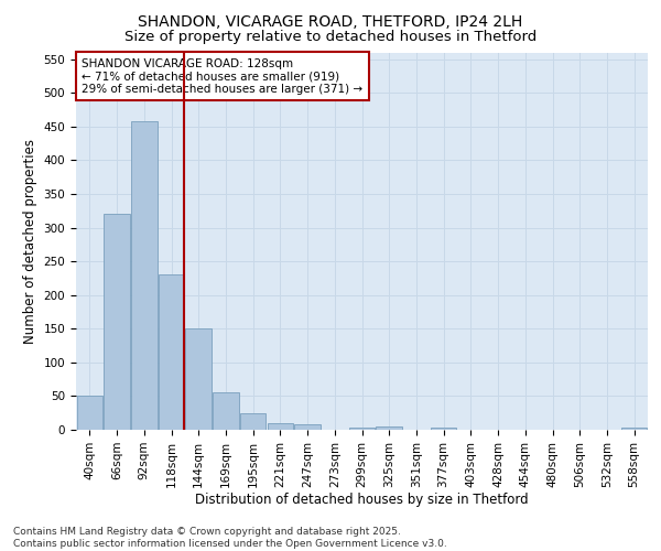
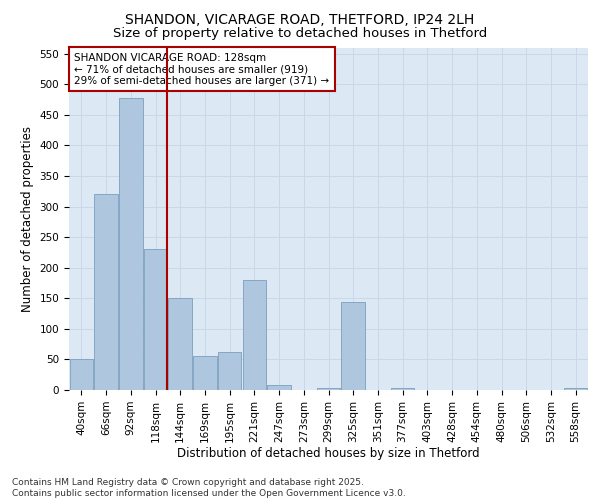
92sqm: 457 -> 478
195sqm: 25 -> 62
221sqm: 10 -> 180
325sqm: 5 -> 144
